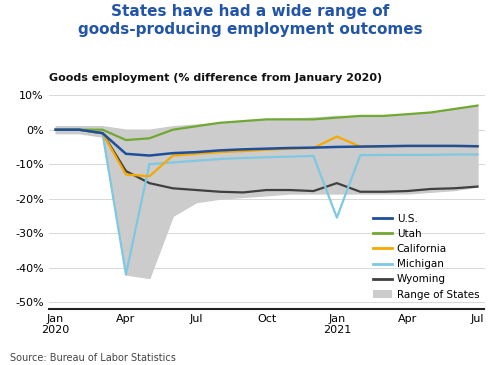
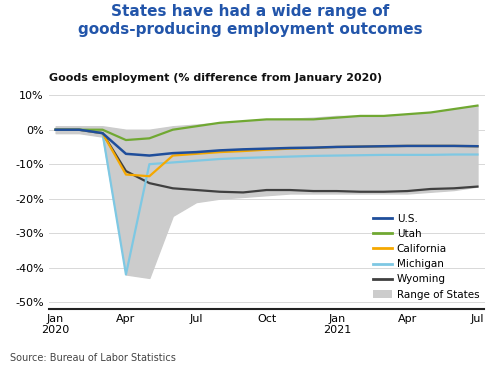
California/Jan 2021: -2.0% -> -5.0%
Michigan/Jan 2021: -25.5% -> -7.5%
Wyoming/Jan 2021: -15.5% -> -17.8%
